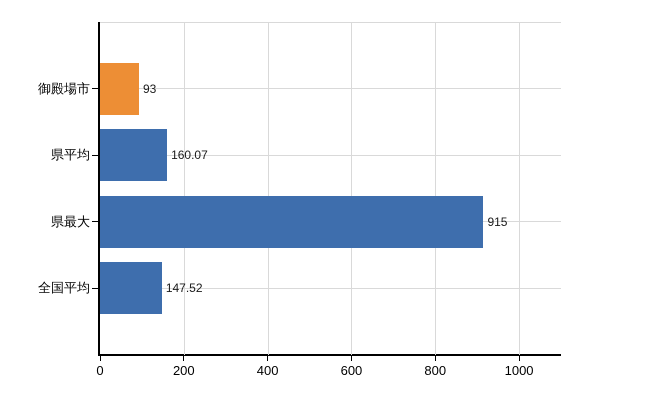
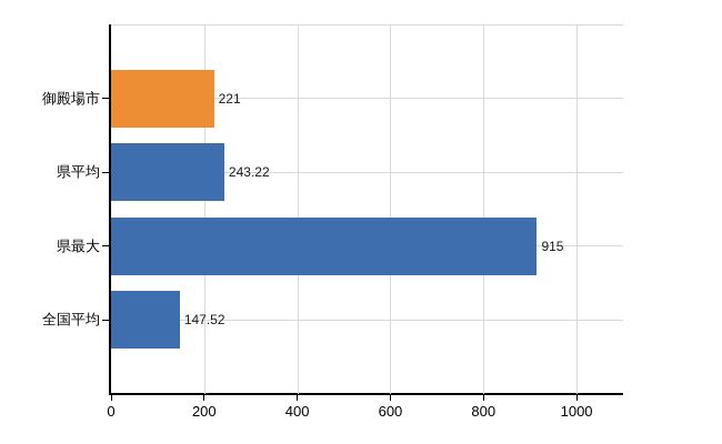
御殿場市: 93 -> 221
県平均: 160.07 -> 243.22
